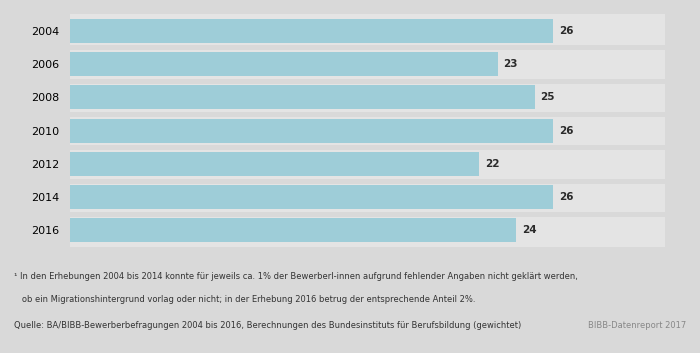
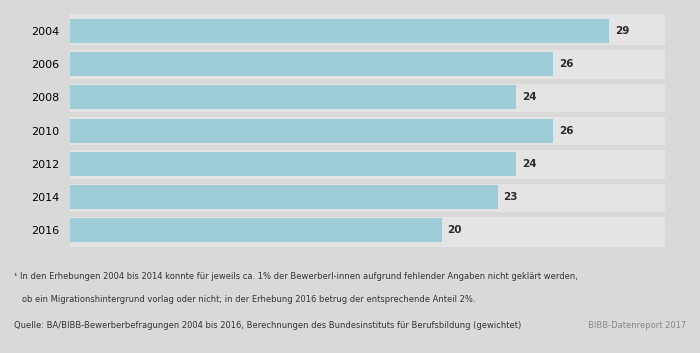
2004: 26 -> 29
2006: 23 -> 26
2008: 25 -> 24
2012: 22 -> 24
2014: 26 -> 23
2016: 24 -> 20
